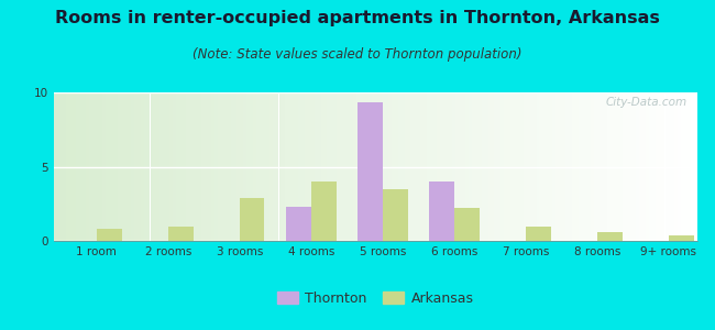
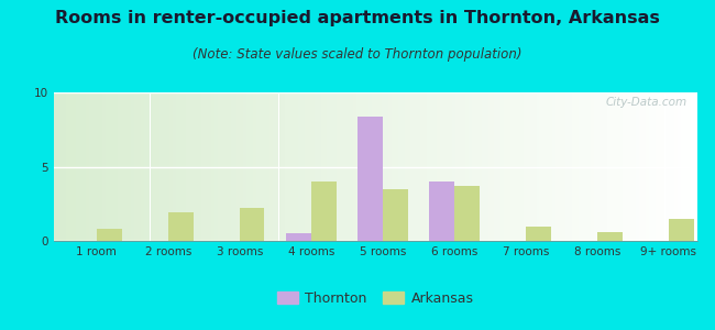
Arkansas/2 rooms: 1.0 -> 1.9
Arkansas/3 rooms: 2.9 -> 2.2
Thornton/4 rooms: 2.3 -> 0.5
Thornton/5 rooms: 9.3 -> 8.4
Arkansas/6 rooms: 2.2 -> 3.7
Arkansas/9+ rooms: 0.4 -> 1.5
